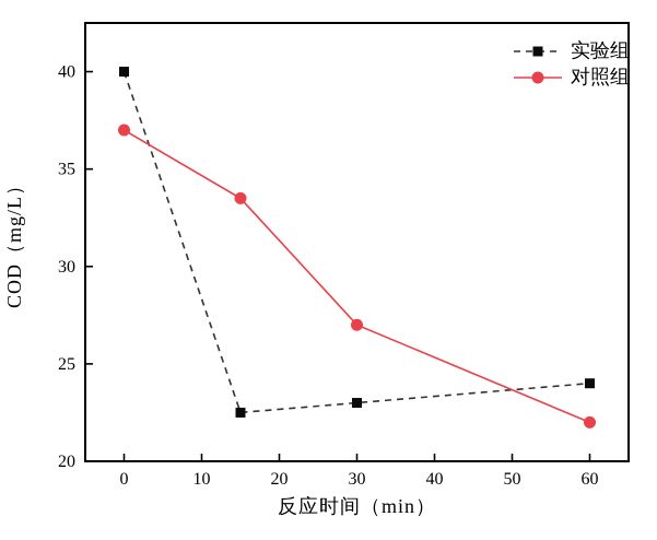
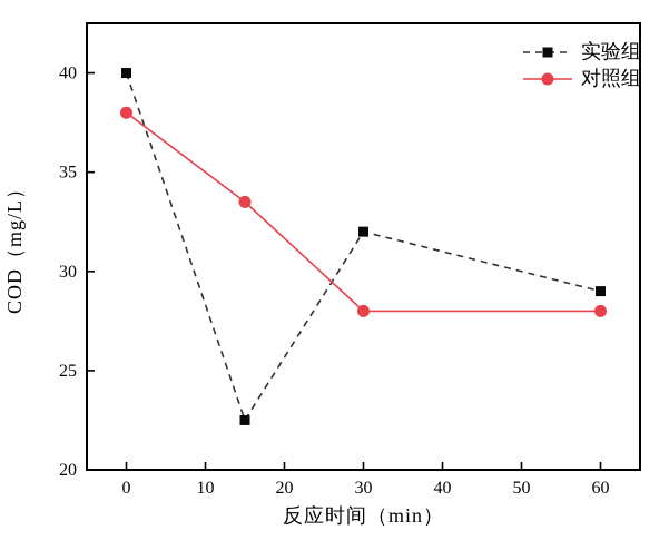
对照组/0: 37 -> 38
实验组/30: 23 -> 32
对照组/30: 27 -> 28
实验组/60: 24 -> 29
对照组/60: 22 -> 28
